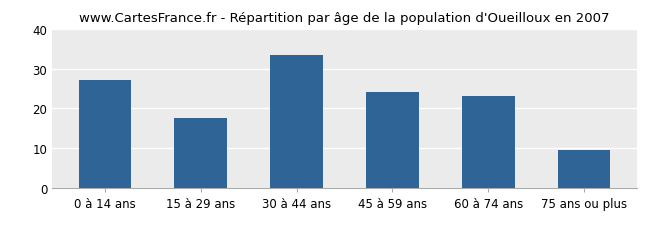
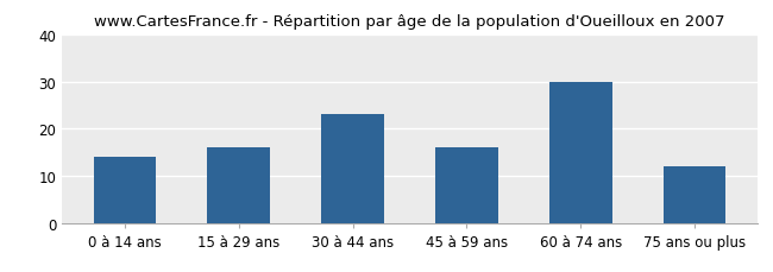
0 à 14 ans: 27.0 -> 14.0
15 à 29 ans: 17.5 -> 16.0
30 à 44 ans: 33.5 -> 23.0
45 à 59 ans: 24.0 -> 16.0
60 à 74 ans: 23.0 -> 30.0
75 ans ou plus: 9.5 -> 12.0
